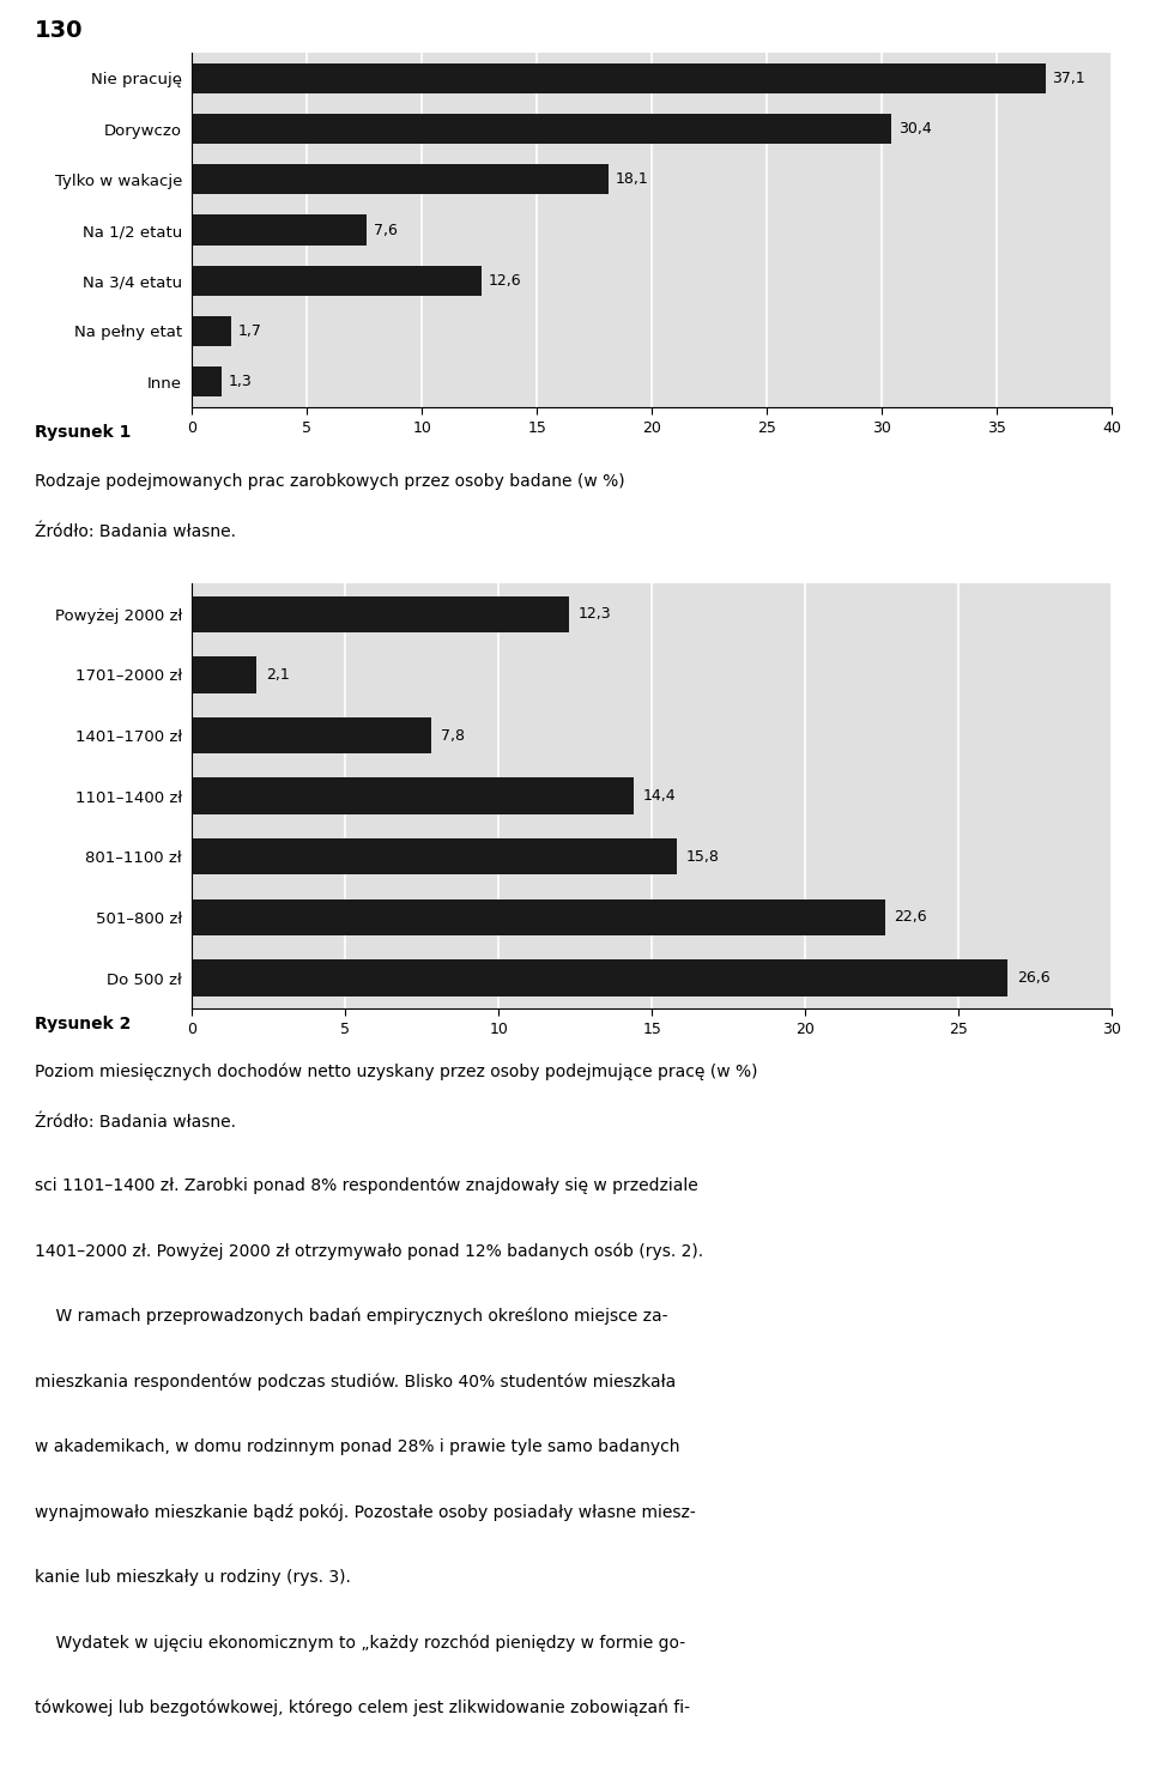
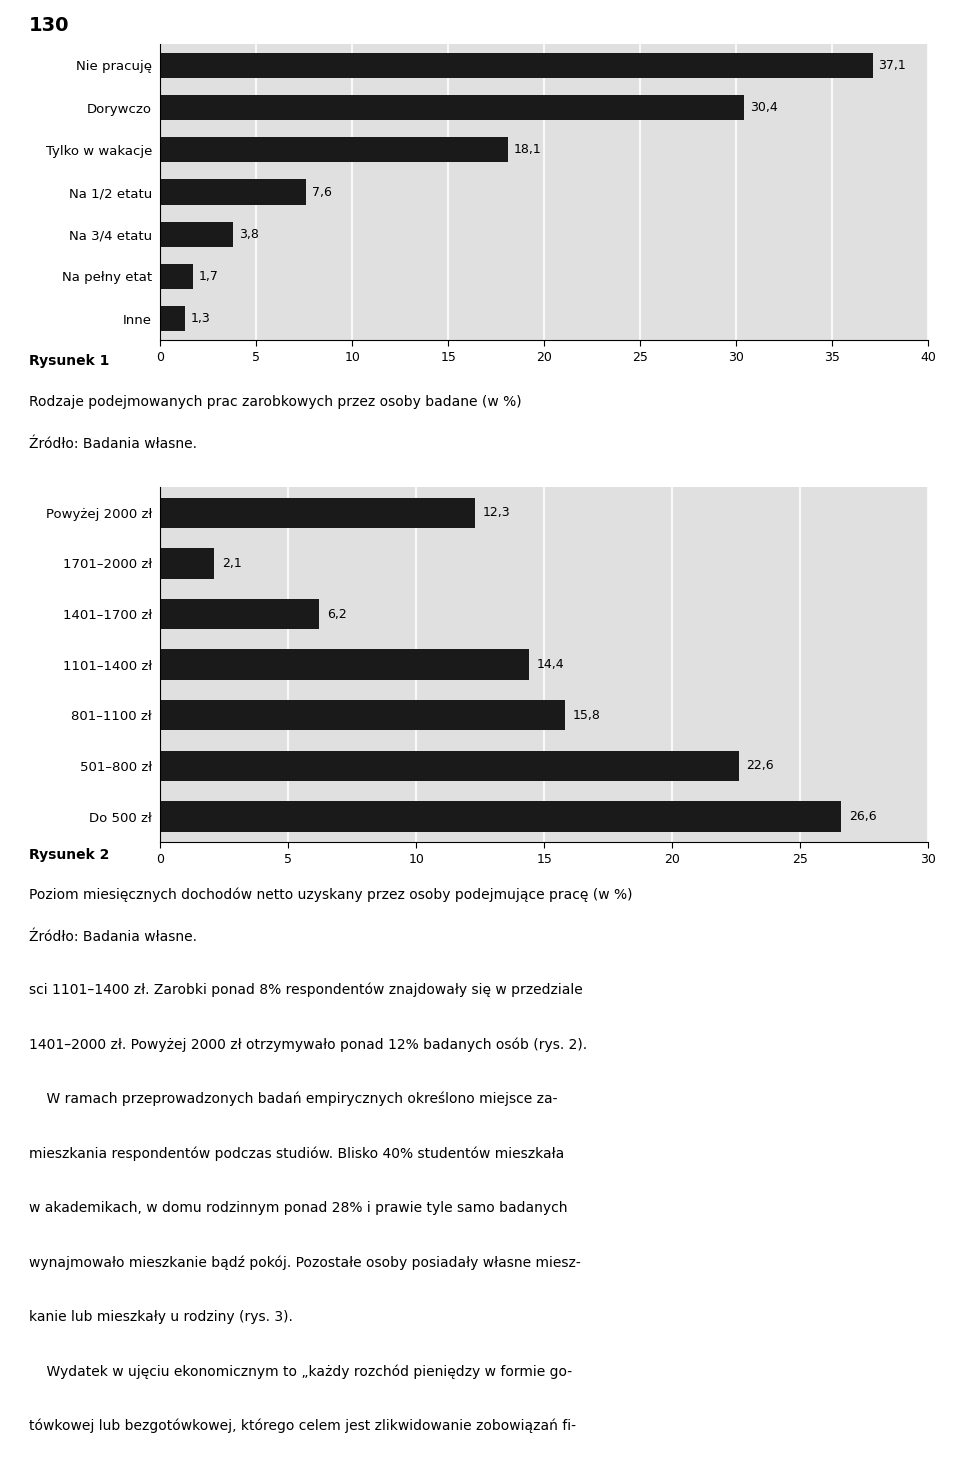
Na 3/4 etatu: 12,6 -> 3,8
1401–1700 zł: 7,8 -> 6,2
